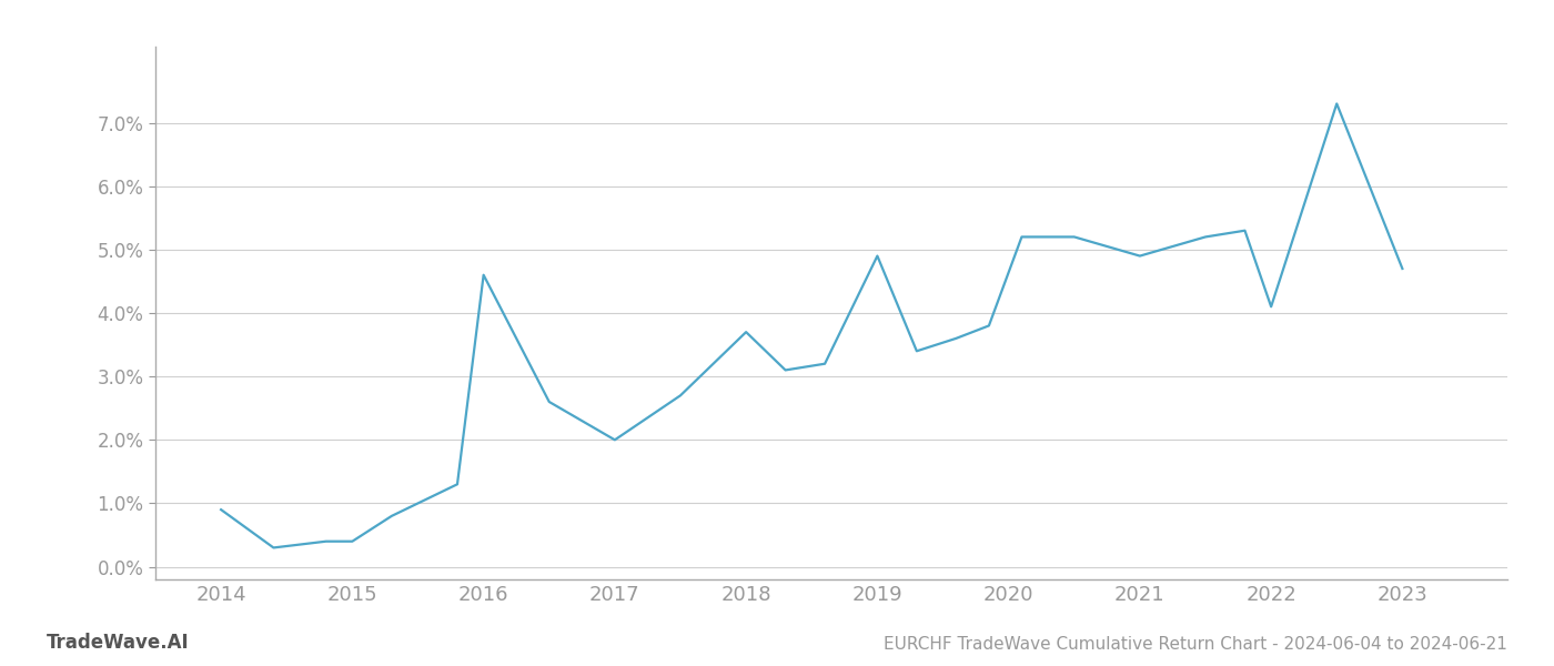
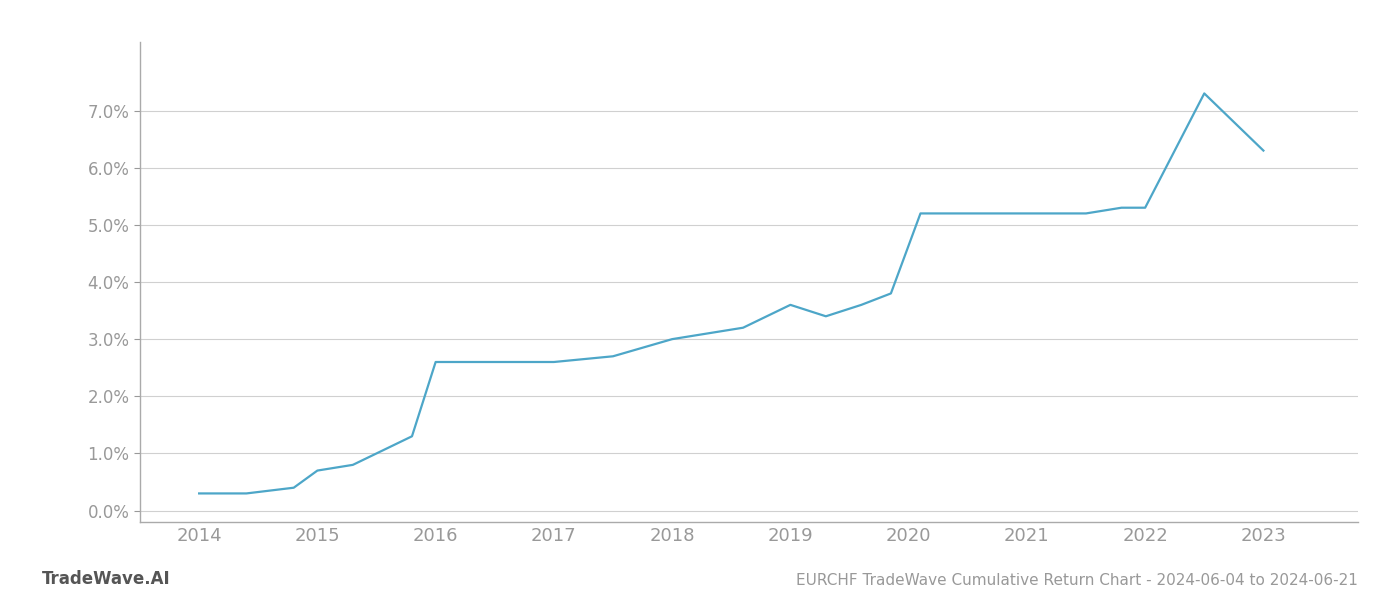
2014: 0.9% -> 0.3%
2015: 0.4% -> 0.7%
2016: 4.6% -> 2.6%
2017: 2.0% -> 2.6%
2018: 3.7% -> 3.0%
2019: 4.9% -> 3.6%
2021: 4.9% -> 5.2%
2022: 4.1% -> 5.3%
2023: 4.7% -> 6.3%
